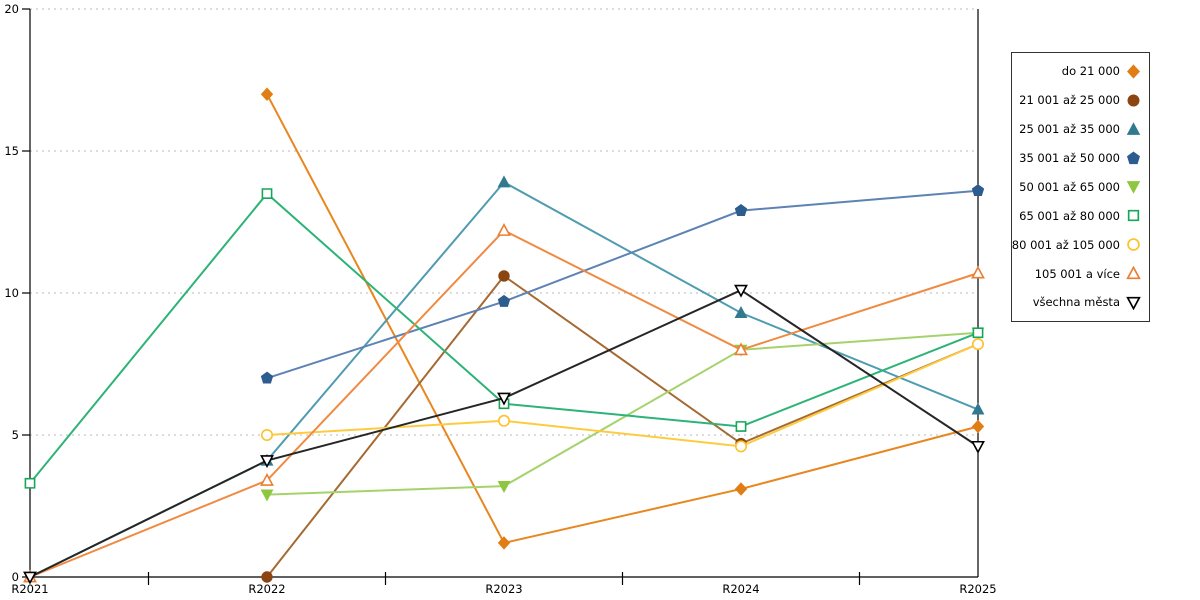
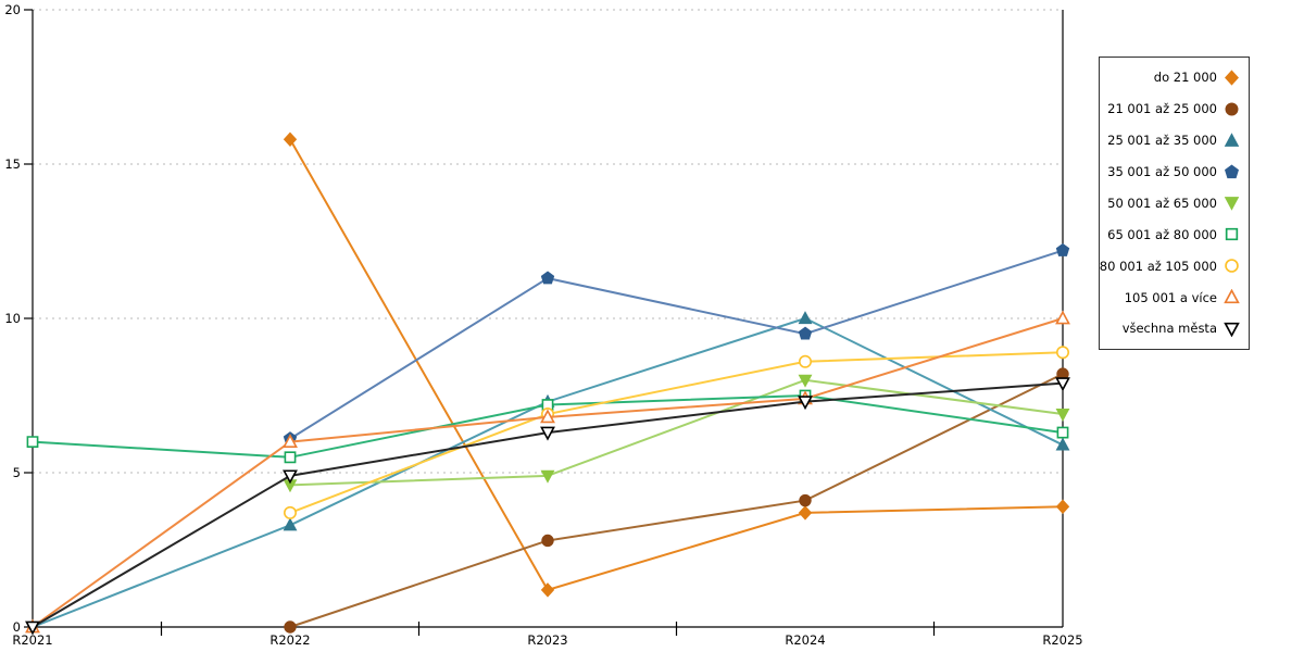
65 001 až 80 000/R2021: 3.3 -> 6.0
do 21 000/R2022: 17.0 -> 15.8
25 001 až 35 000/R2022: 4.1 -> 3.3
35 001 až 50 000/R2022: 7.0 -> 6.1
50 001 až 65 000/R2022: 2.9 -> 4.6
65 001 až 80 000/R2022: 13.5 -> 5.5
80 001 až 105 000/R2022: 5.0 -> 3.7
105 001 a více/R2022: 3.4 -> 6.0
všechna města/R2022: 4.1 -> 4.9
21 001 až 25 000/R2023: 10.6 -> 2.8
25 001 až 35 000/R2023: 13.9 -> 7.3
35 001 až 50 000/R2023: 9.7 -> 11.3
50 001 až 65 000/R2023: 3.2 -> 4.9
65 001 až 80 000/R2023: 6.1 -> 7.2
80 001 až 105 000/R2023: 5.5 -> 6.9
105 001 a více/R2023: 12.2 -> 6.8
do 21 000/R2024: 3.1 -> 3.7
21 001 až 25 000/R2024: 4.7 -> 4.1
25 001 až 35 000/R2024: 9.3 -> 10.0
35 001 až 50 000/R2024: 12.9 -> 9.5
65 001 až 80 000/R2024: 5.3 -> 7.5
80 001 až 105 000/R2024: 4.6 -> 8.6
105 001 a více/R2024: 8.0 -> 7.4
všechna města/R2024: 10.1 -> 7.3
do 21 000/R2025: 5.3 -> 3.9
35 001 až 50 000/R2025: 13.6 -> 12.2
50 001 až 65 000/R2025: 8.6 -> 6.9
65 001 až 80 000/R2025: 8.6 -> 6.3
80 001 až 105 000/R2025: 8.2 -> 8.9
105 001 a více/R2025: 10.7 -> 10.0
všechna města/R2025: 4.6 -> 7.9
